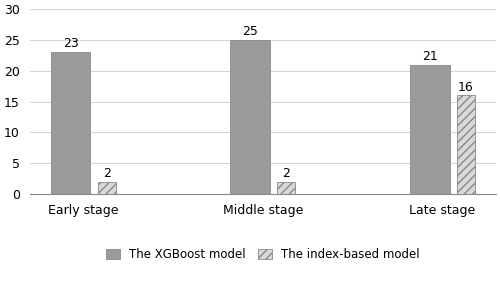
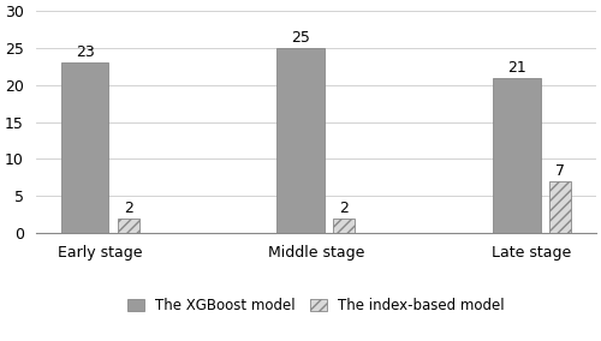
The index-based model/Late stage: 16 -> 7
